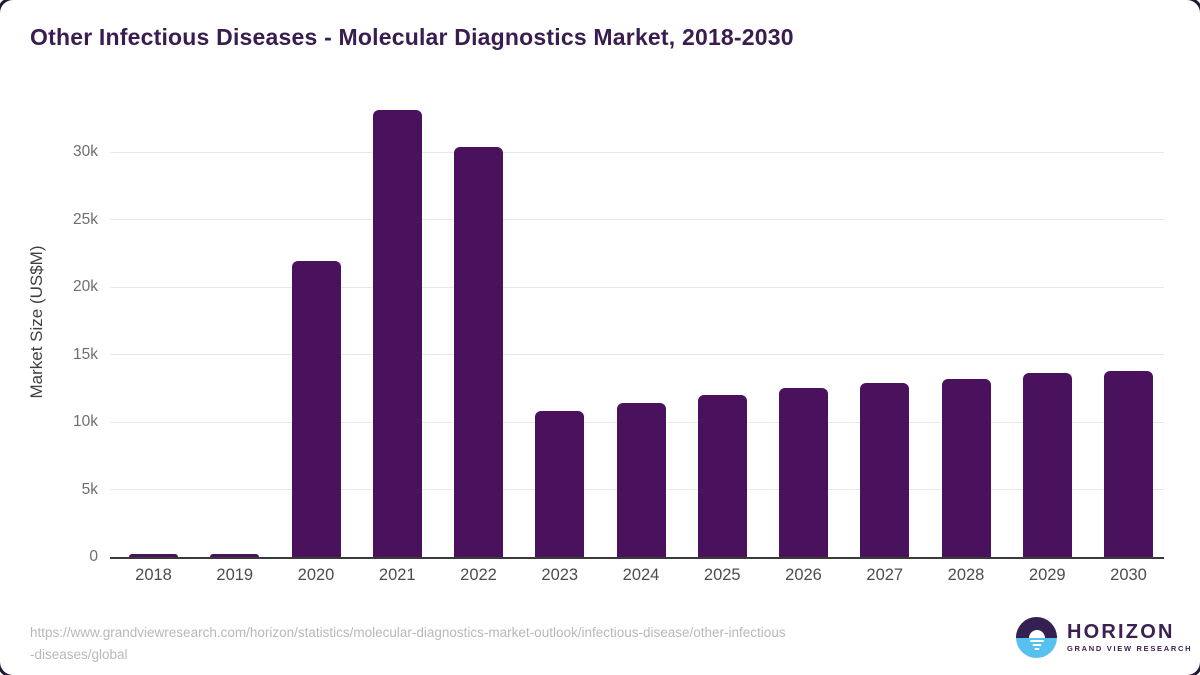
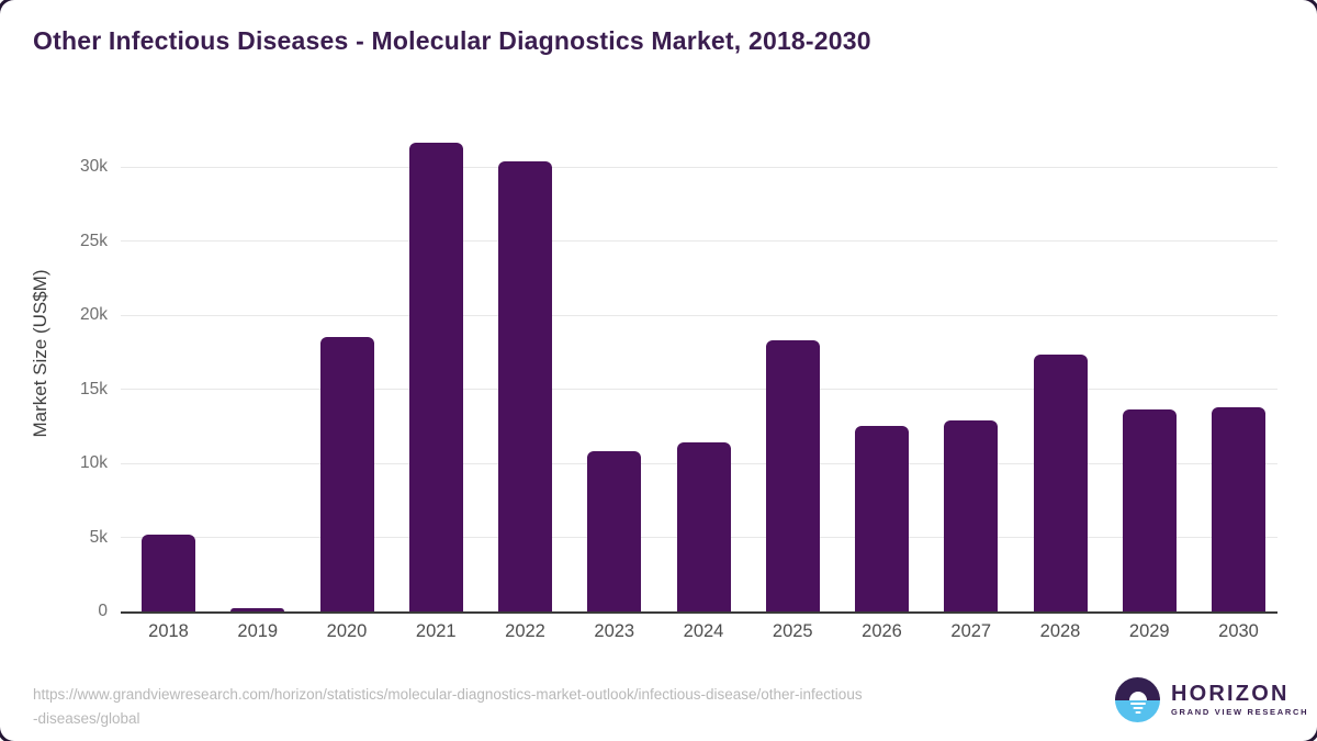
2018: 0.2k -> 5.2k
2020: 21.9k -> 18.5k
2021: 33.1k -> 31.6k
2025: 12.0k -> 18.3k
2028: 13.2k -> 17.3k
